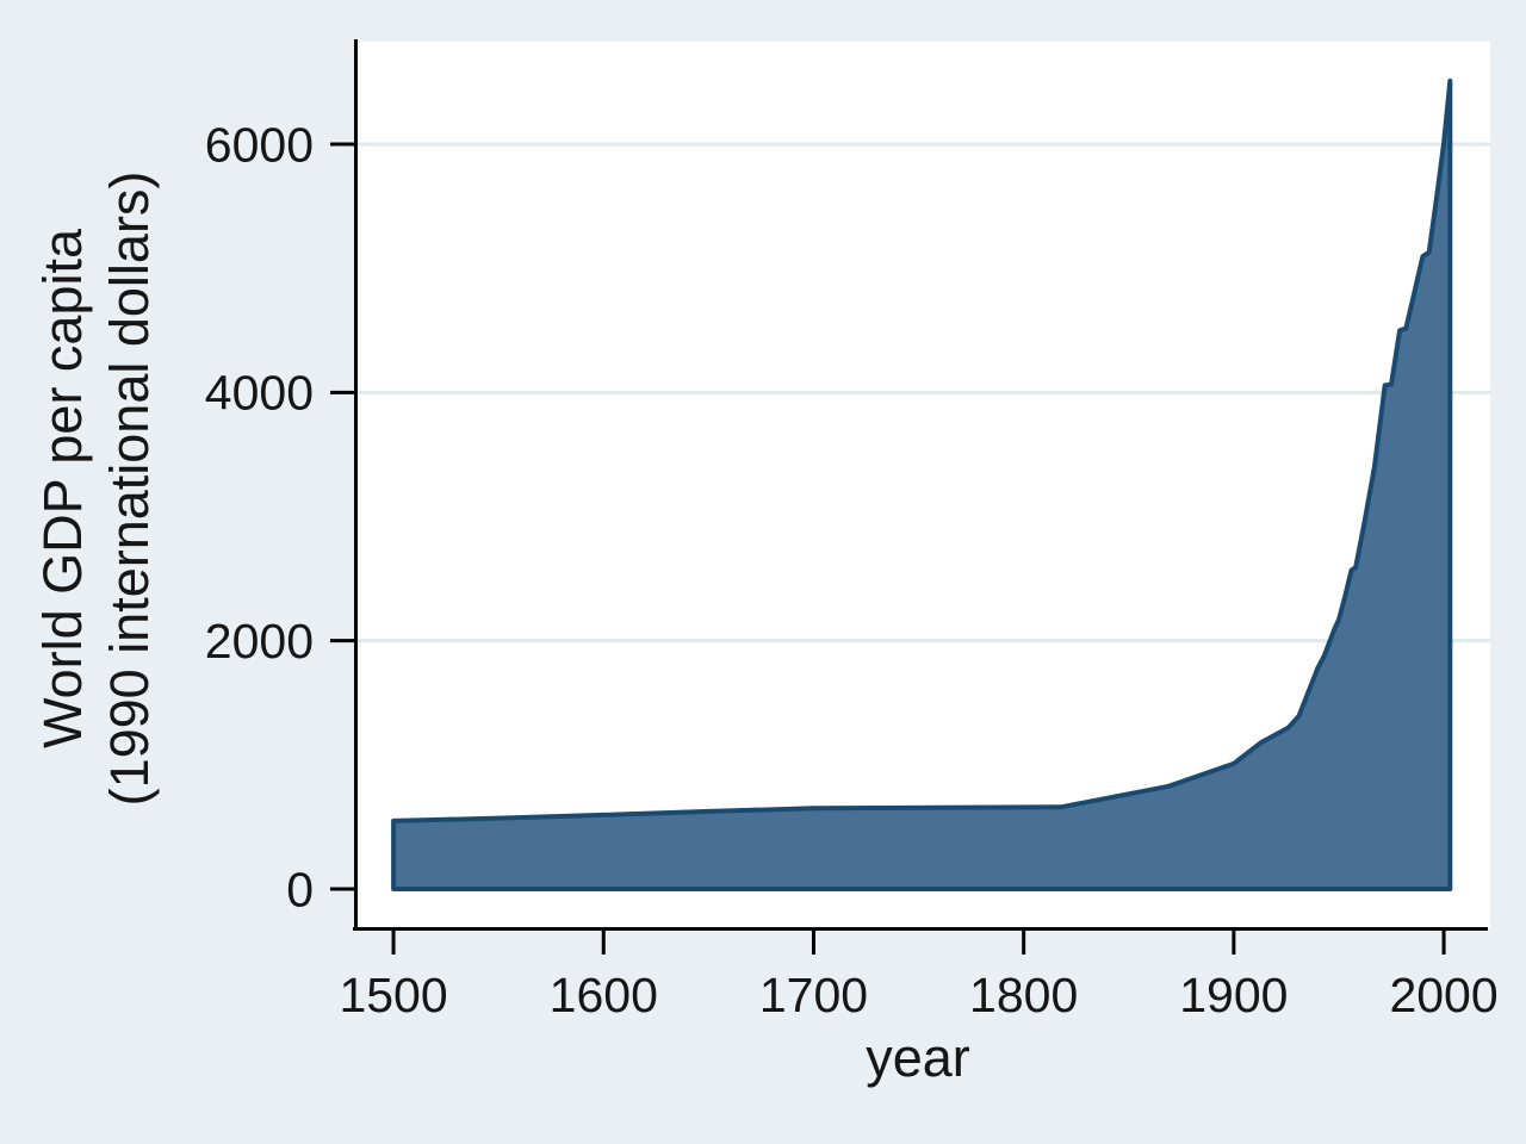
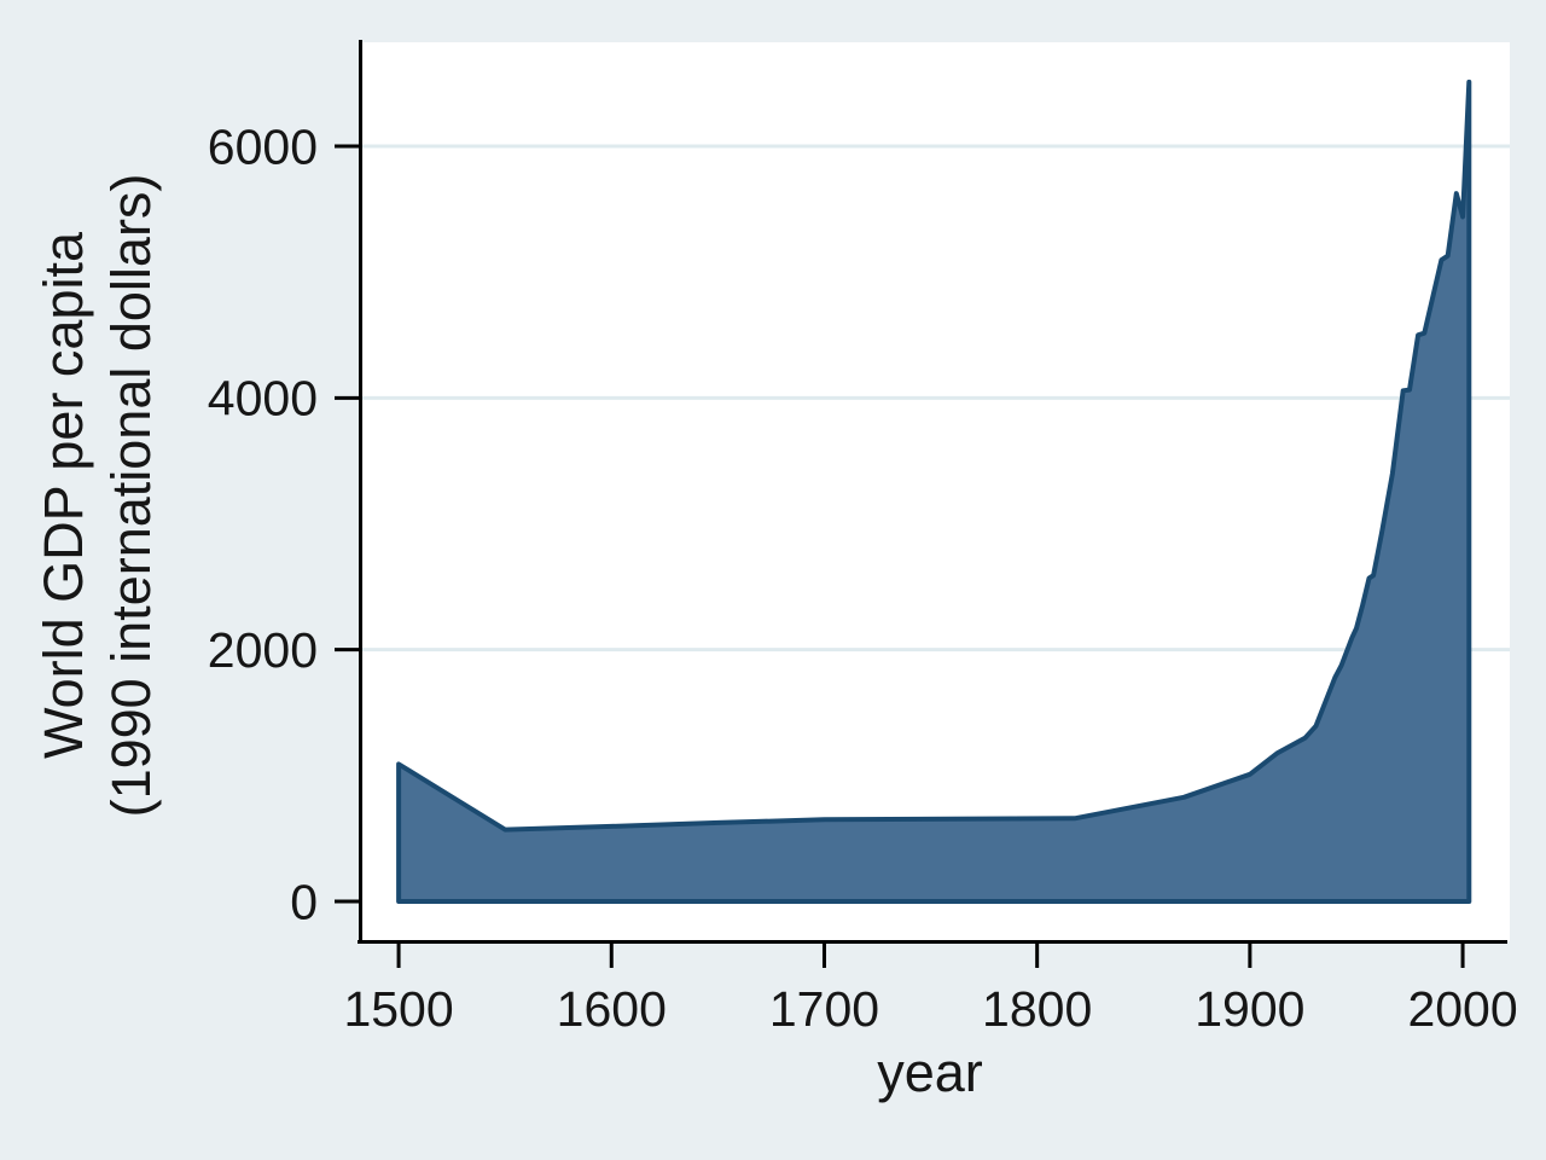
1500: 550 -> 1090
2000: 6010 -> 5440
